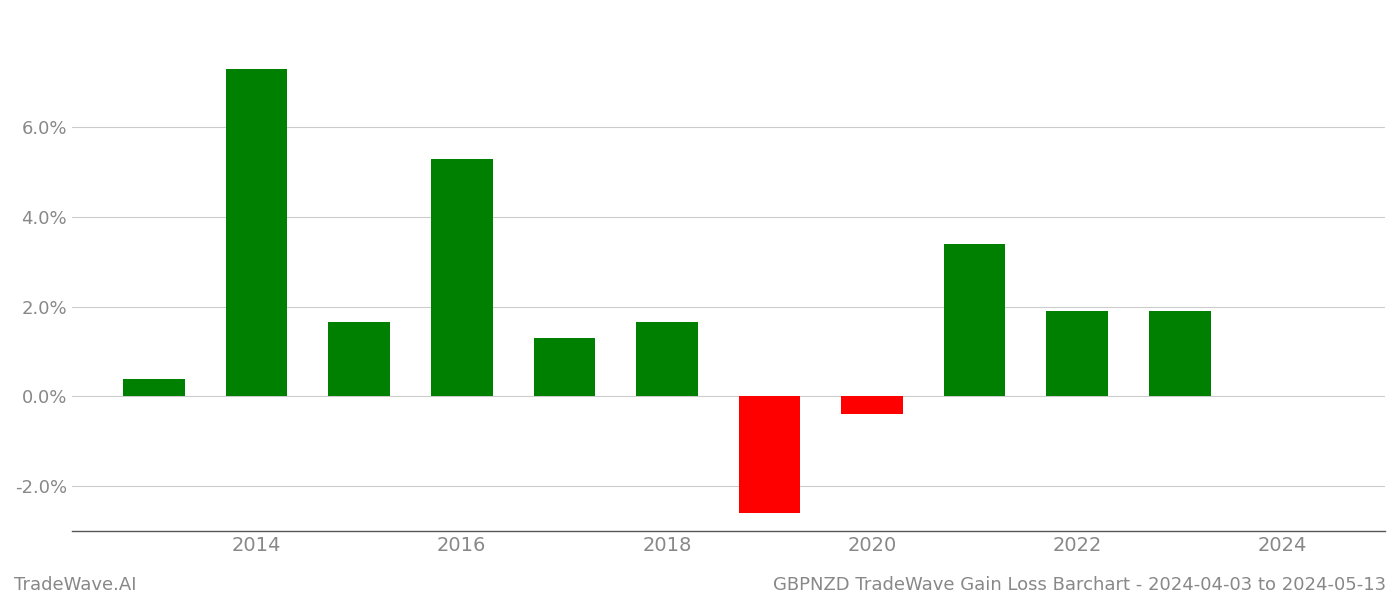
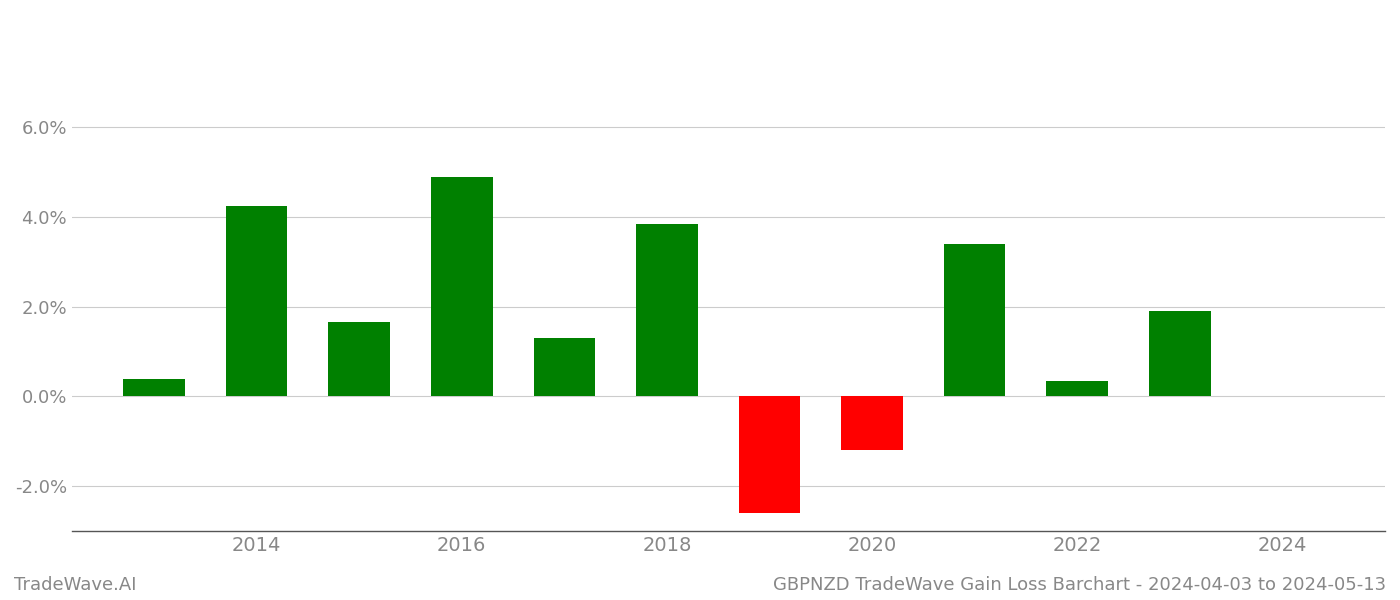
2014: 7.30% -> 4.25%
2016: 5.30% -> 4.90%
2018: 1.65% -> 3.85%
2020: -0.40% -> -1.20%
2022: 1.90% -> 0.35%
